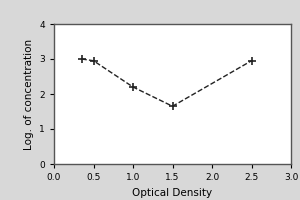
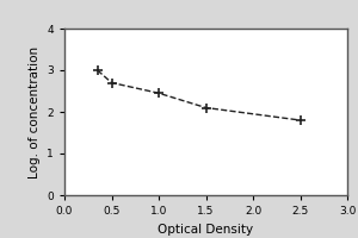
0.5: 2.95 -> 2.70
1.0: 2.20 -> 2.45
1.5: 1.65 -> 2.10
2.5: 2.95 -> 1.80
